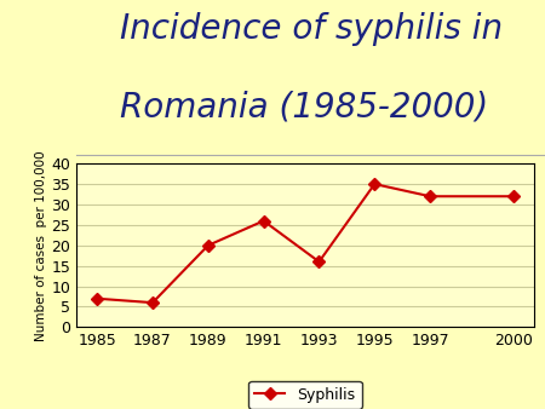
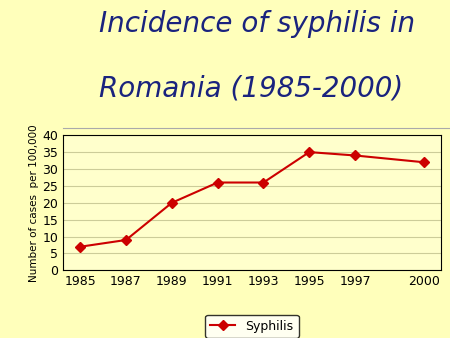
1987: 6 -> 9
1993: 16 -> 26
1997: 32 -> 34
